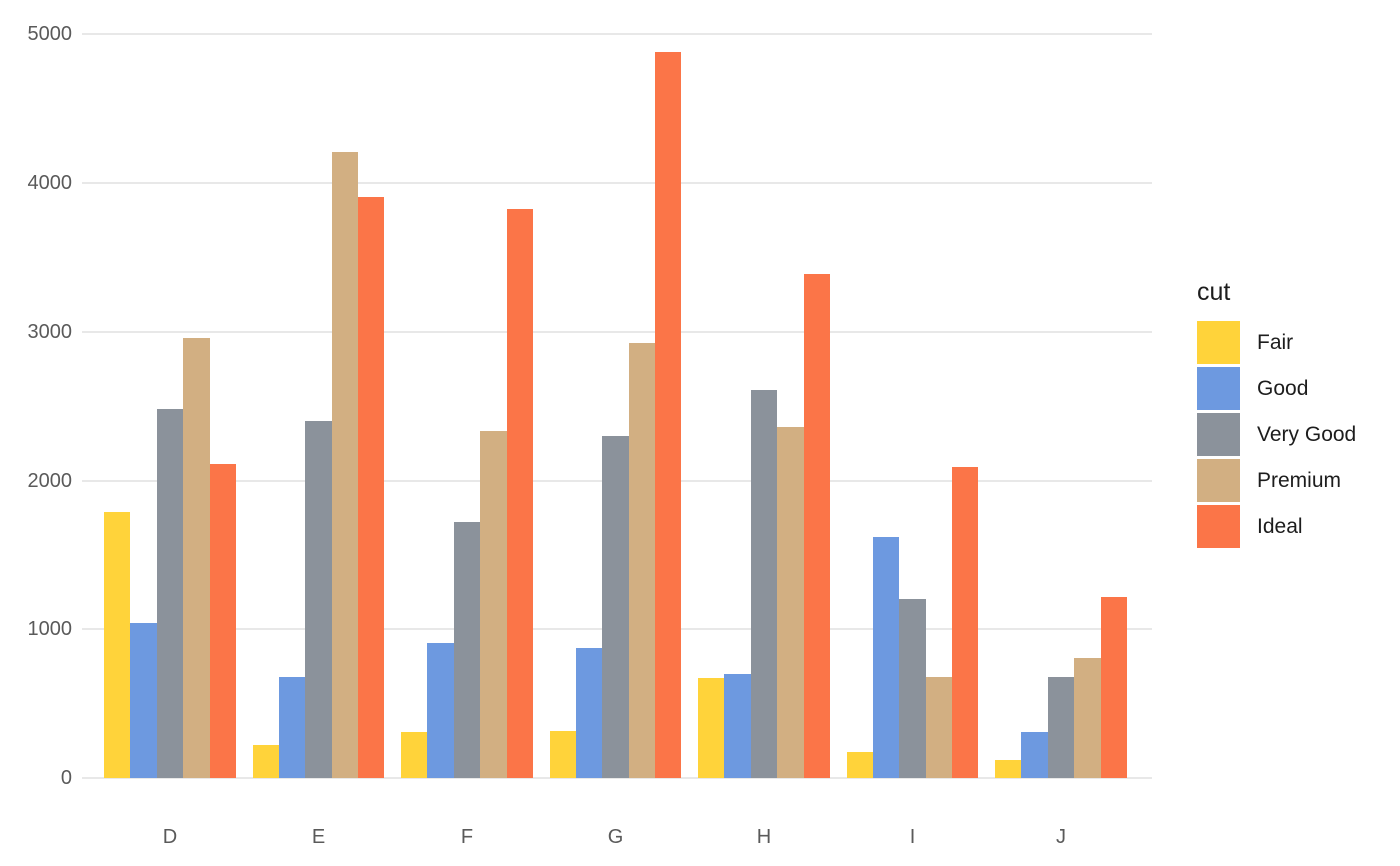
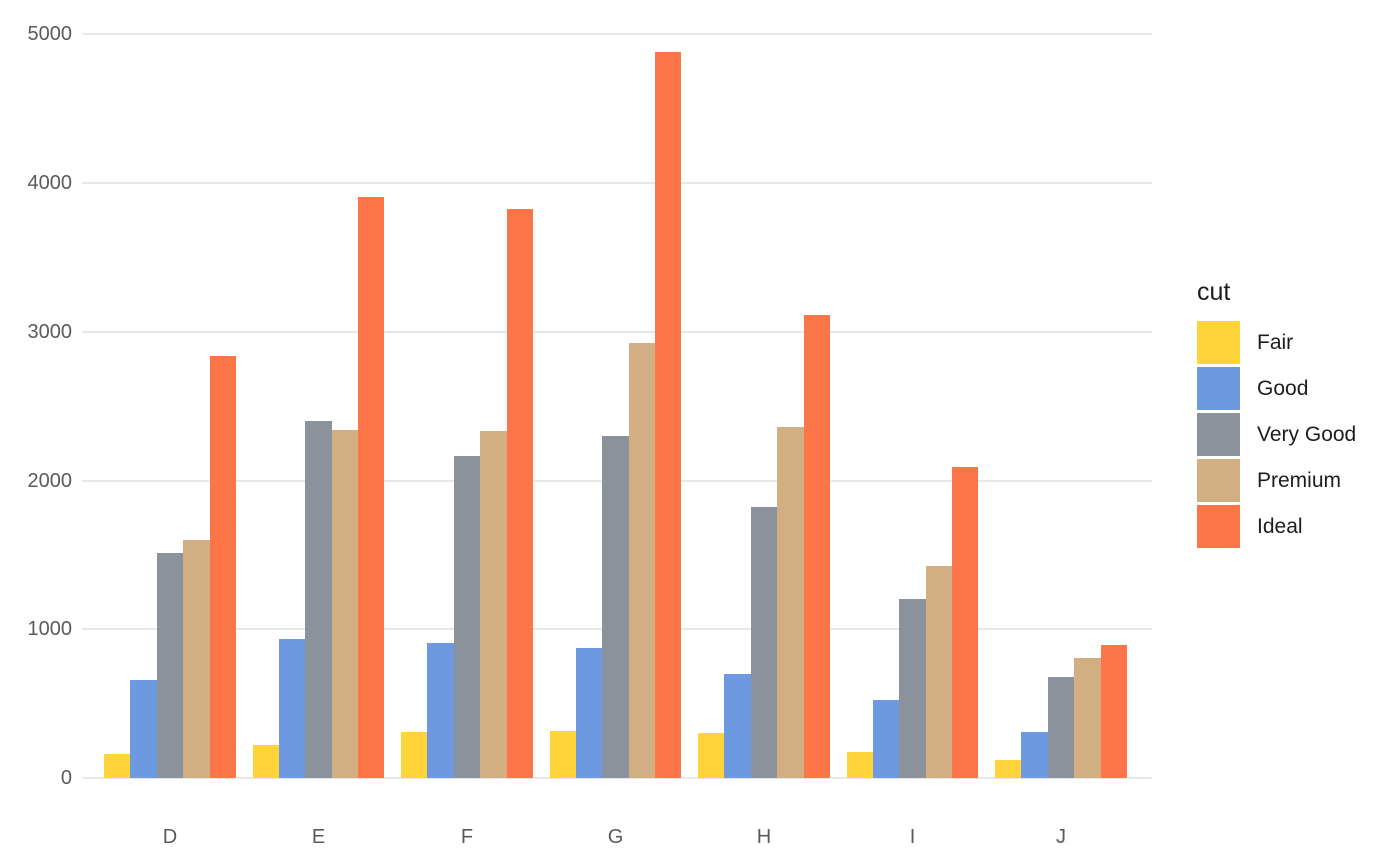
Fair/D: 1790 -> 160
Good/D: 1040 -> 660
Very Good/D: 2480 -> 1510
Premium/D: 2960 -> 1600
Ideal/D: 2110 -> 2830
Good/E: 680 -> 930
Premium/E: 4210 -> 2340
Very Good/F: 1720 -> 2160
Fair/H: 670 -> 300
Very Good/H: 2610 -> 1820
Ideal/H: 3390 -> 3120
Good/I: 1620 -> 520
Premium/I: 680 -> 1430
Ideal/J: 1220 -> 900
